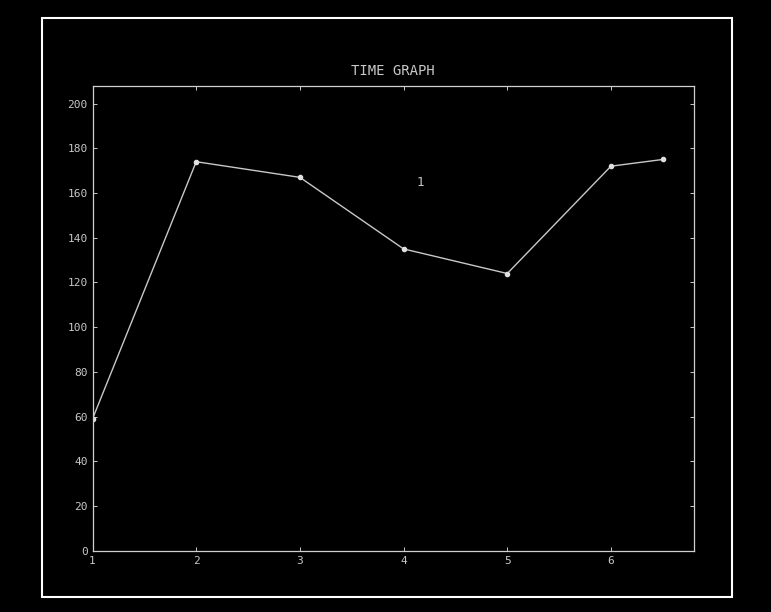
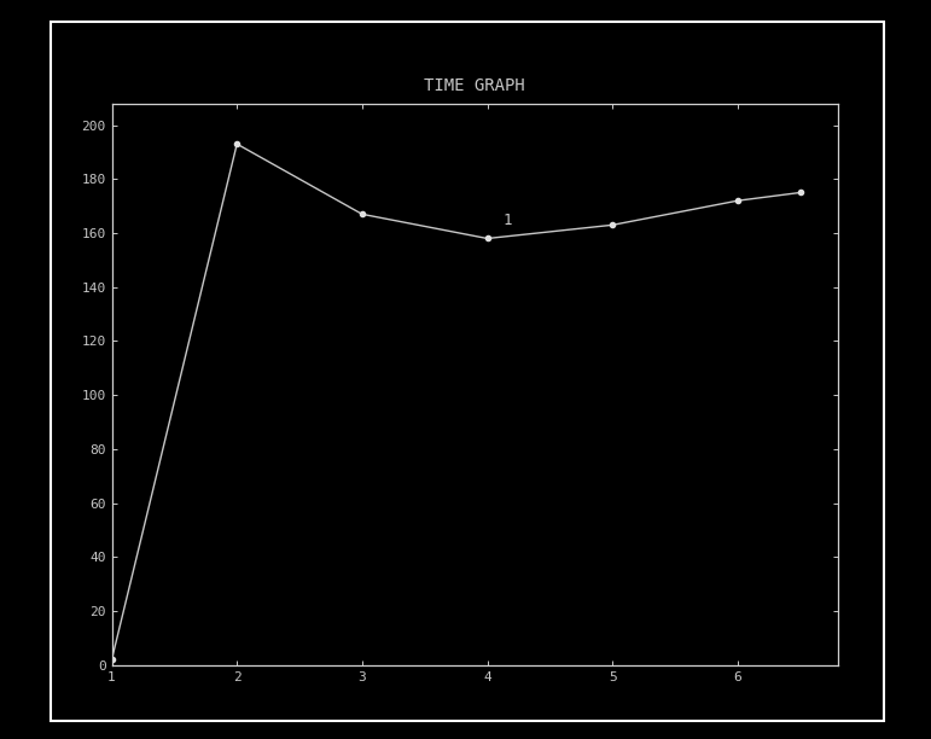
1: 59 -> 2
2: 174 -> 193
4: 135 -> 158
5: 124 -> 163
